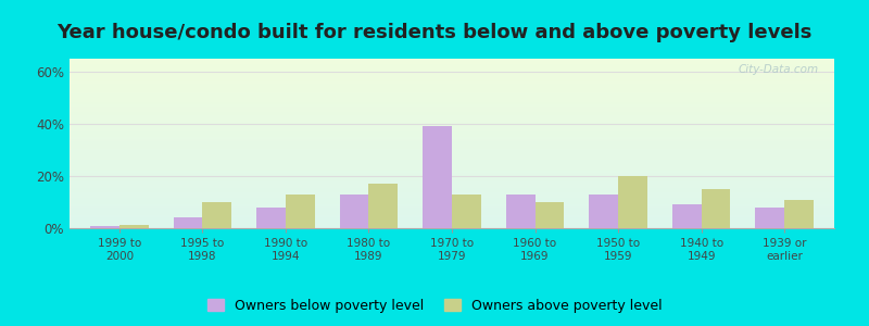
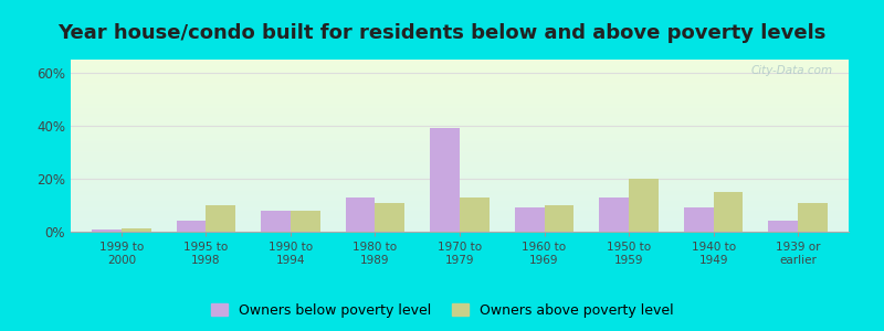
Owners above poverty level/1990 to 1994: 13.0% -> 8.0%
Owners above poverty level/1980 to 1989: 17.0% -> 11.0%
Owners below poverty level/1960 to 1969: 13% -> 9%
Owners below poverty level/1939 or earlier: 8% -> 4%
